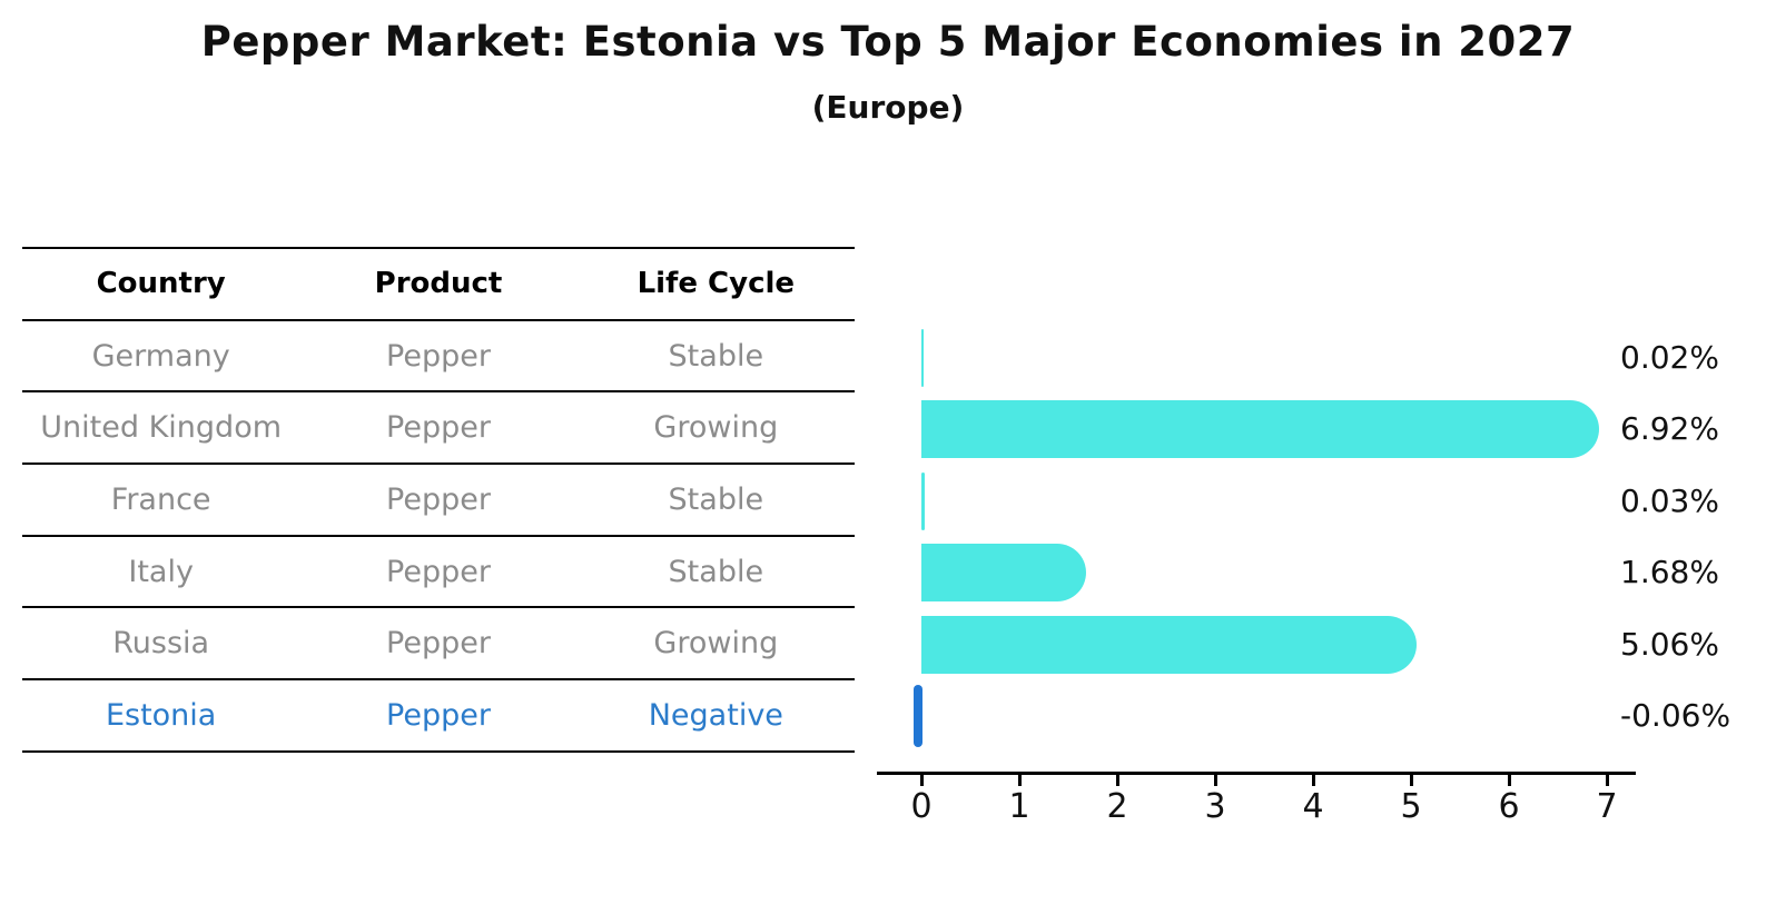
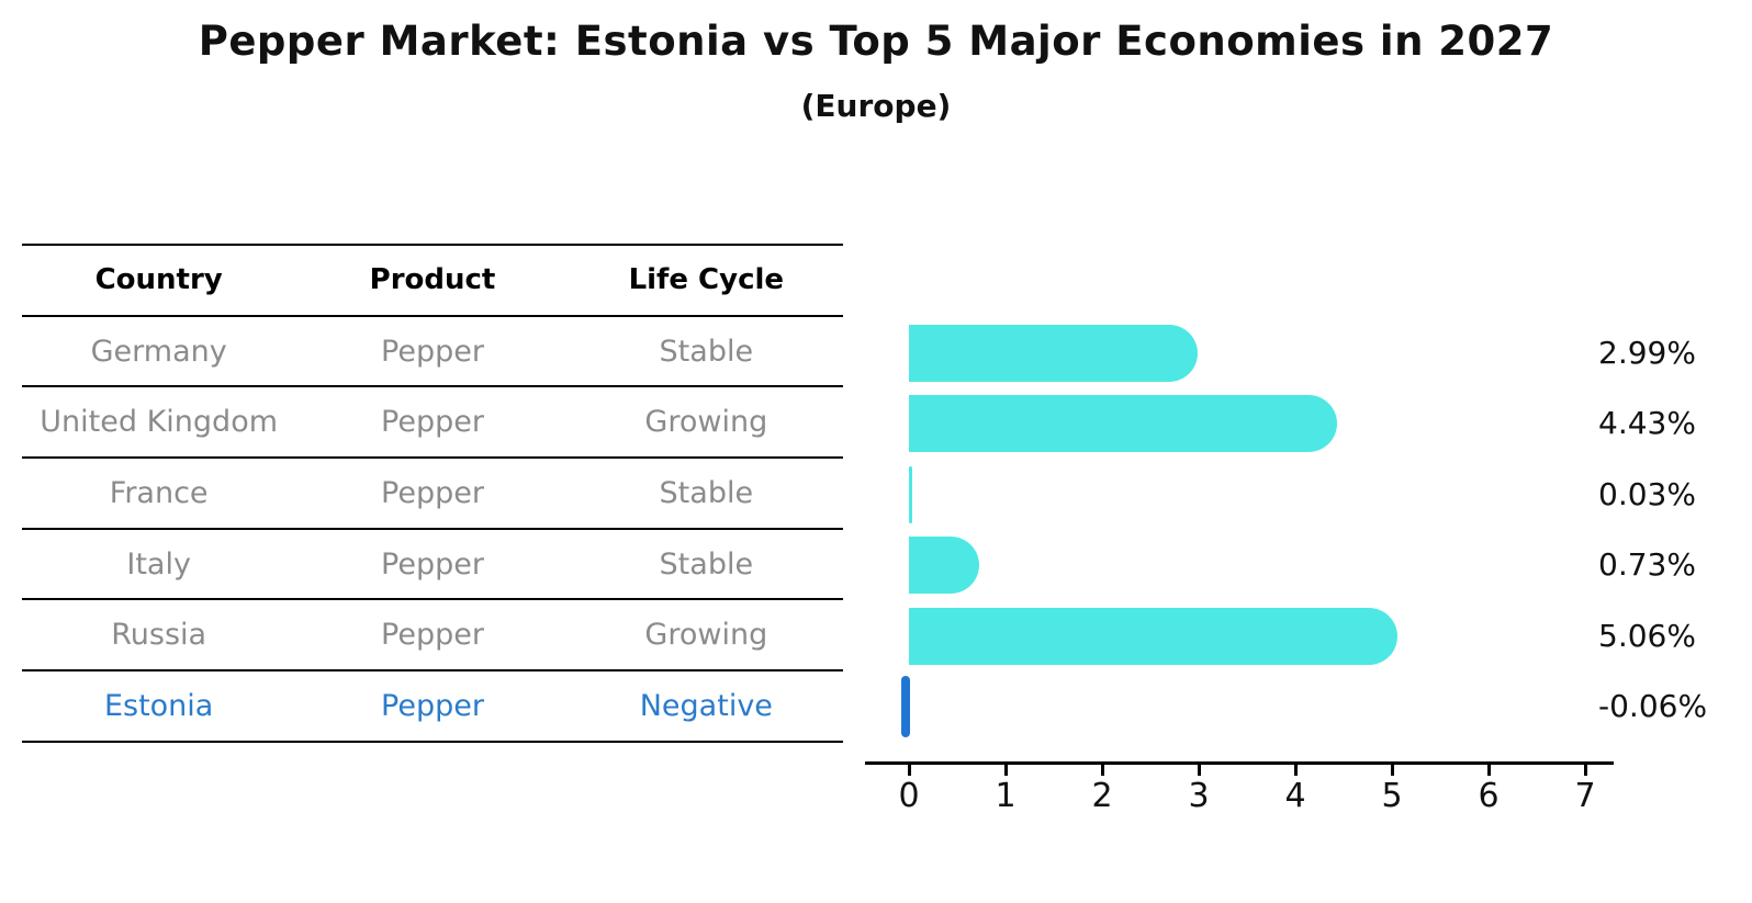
Germany: 0.02% -> 2.99%
United Kingdom: 6.92% -> 4.43%
Italy: 1.68% -> 0.73%
